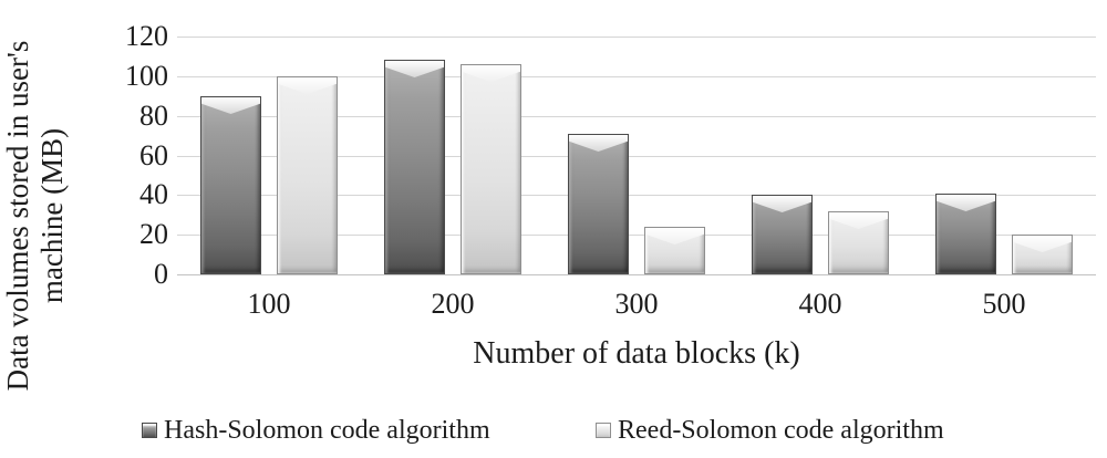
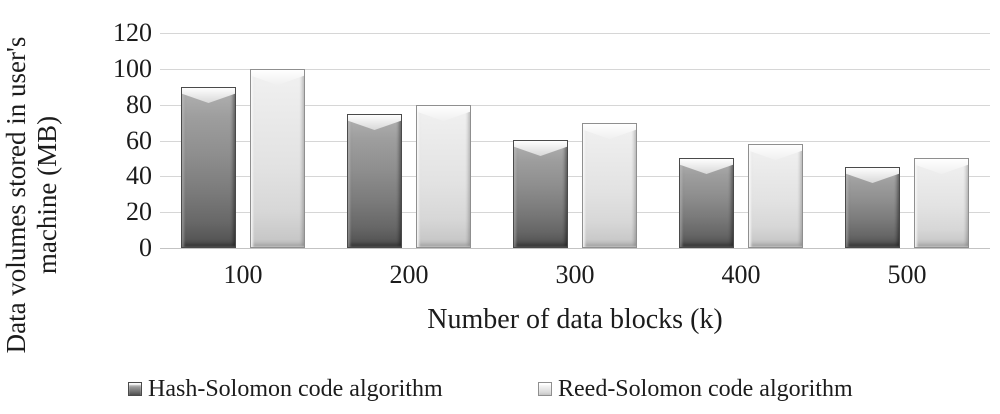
Hash-Solomon code algorithm/200: 108 -> 75
Reed-Solomon code algorithm/200: 106 -> 80
Hash-Solomon code algorithm/300: 71 -> 60
Reed-Solomon code algorithm/300: 24 -> 70
Hash-Solomon code algorithm/400: 40 -> 50
Reed-Solomon code algorithm/400: 32 -> 58
Hash-Solomon code algorithm/500: 41 -> 45
Reed-Solomon code algorithm/500: 20 -> 50
